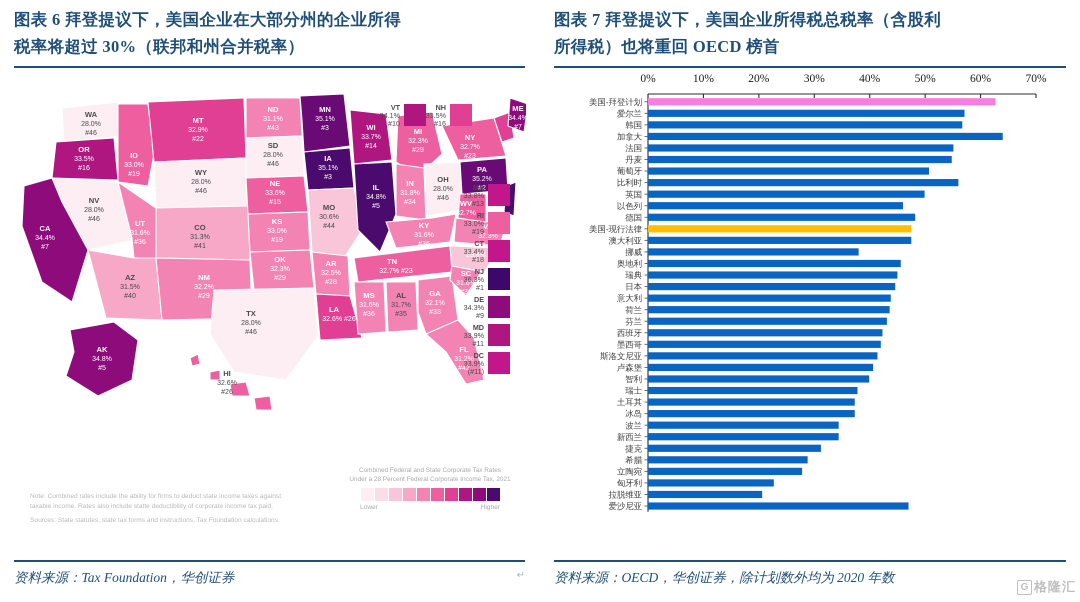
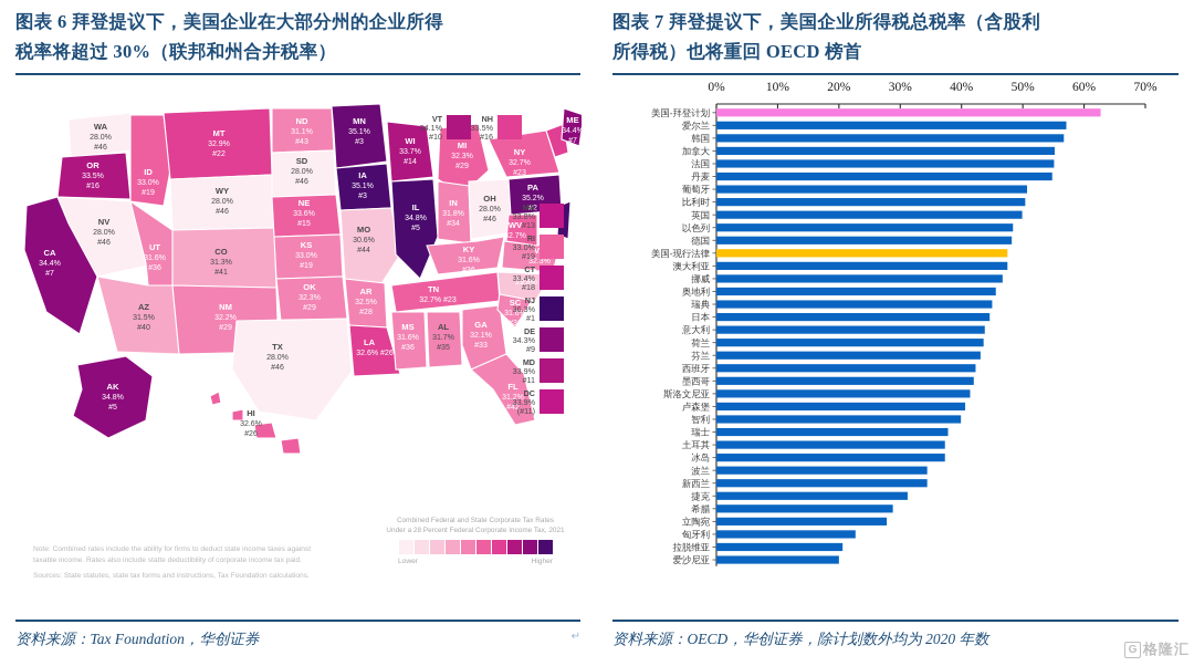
加拿大: 64% -> 55%
比利时: 56% -> 50%
以色列: 46% -> 48%
挪威: 38% -> 47%
爱沙尼亚: 47% -> 20%
